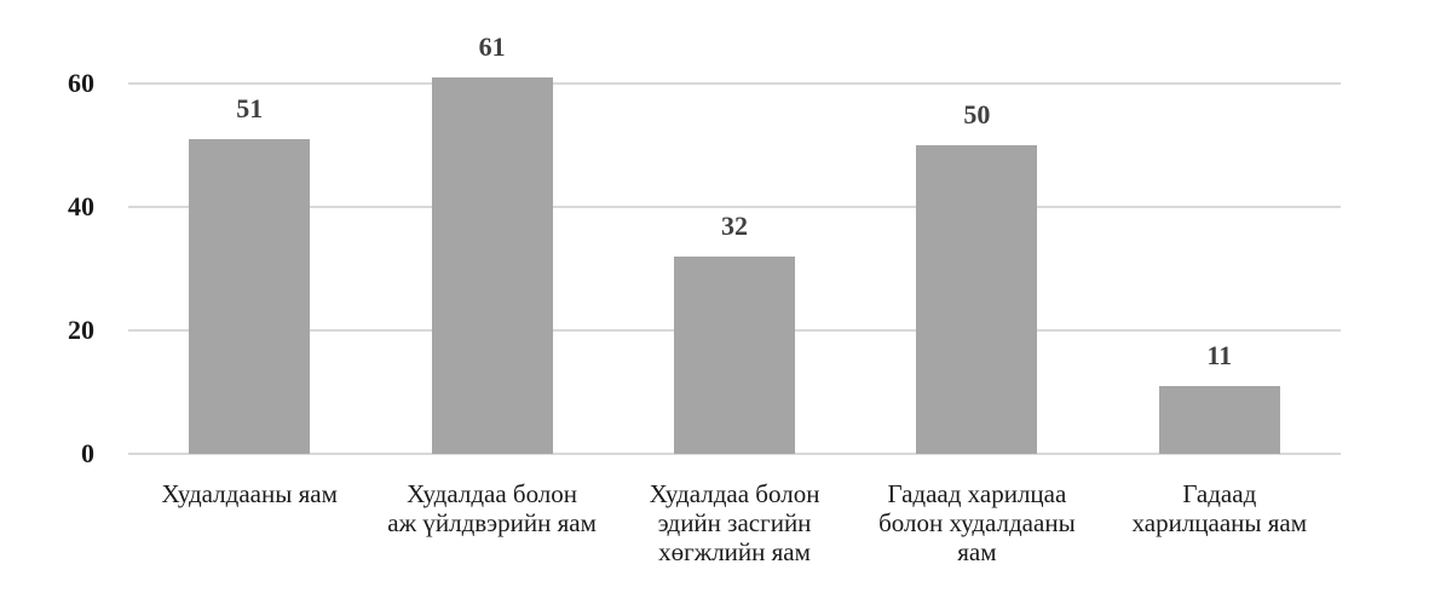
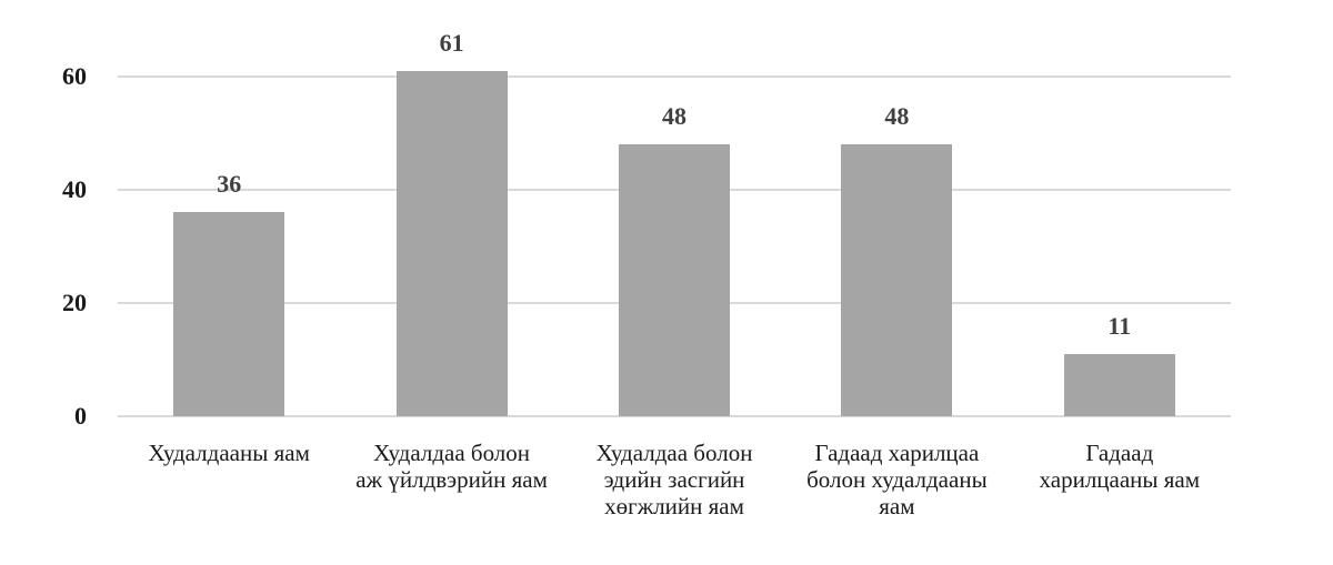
Худалдааны яам: 51 -> 36
Худалдаа болон эдийн засгийн хөгжлийн яам: 32 -> 48
Гадаад харилцаа болон худалдааны яам: 50 -> 48
